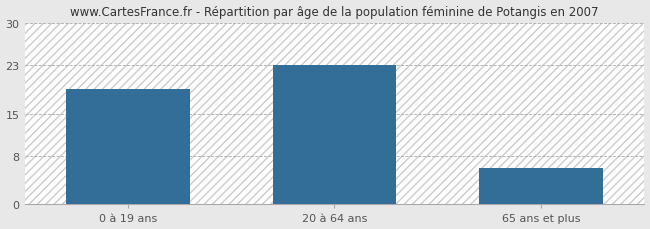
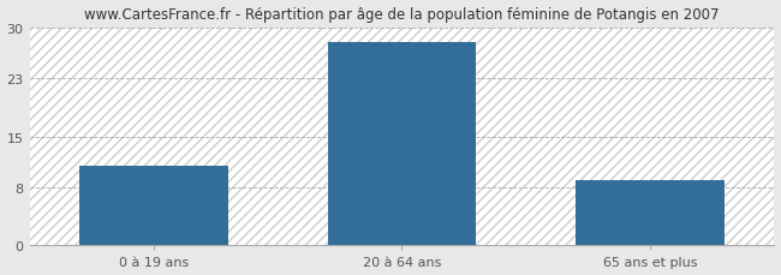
0 à 19 ans: 19 -> 11
20 à 64 ans: 23 -> 28
65 ans et plus: 6 -> 9
